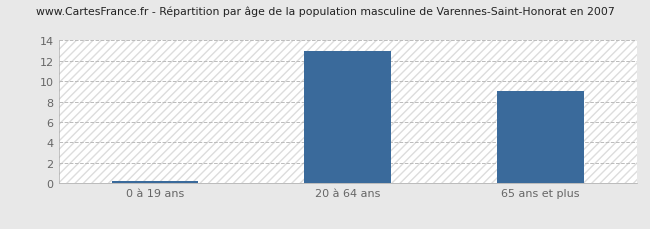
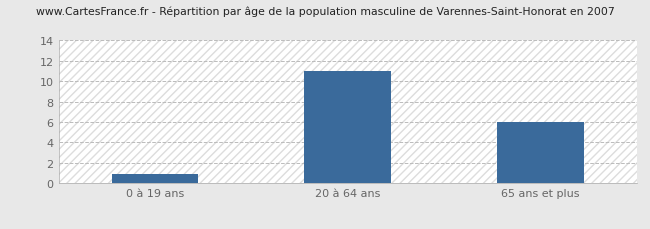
0 à 19 ans: 0.2 -> 0.9
20 à 64 ans: 13.0 -> 11.0
65 ans et plus: 9.0 -> 6.0
